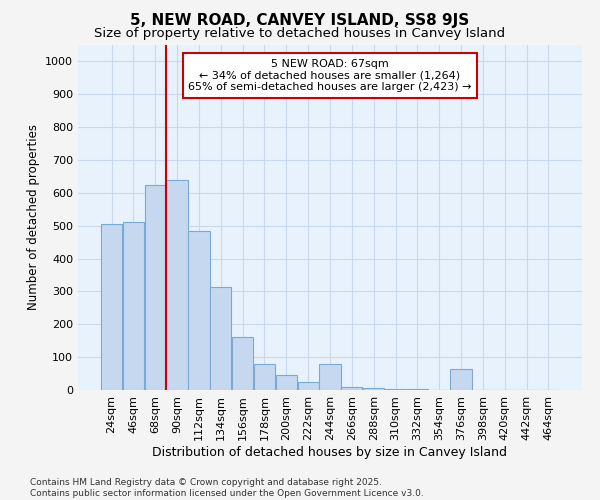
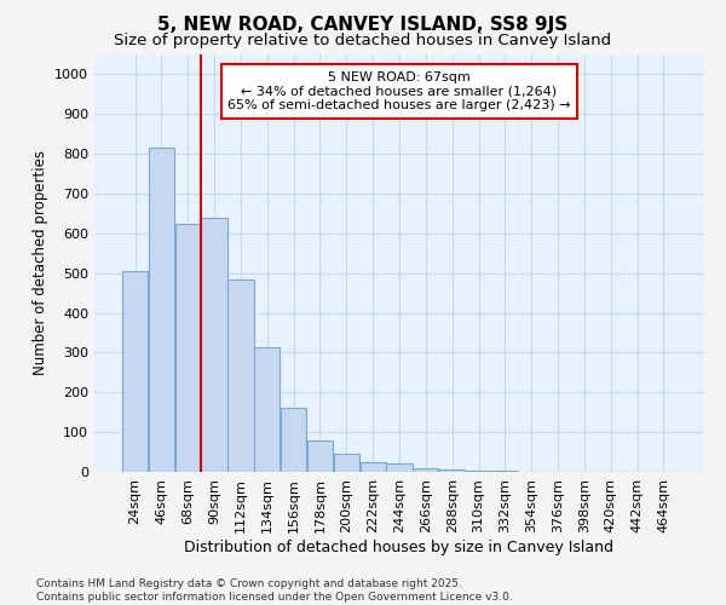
46sqm: 510 -> 815
244sqm: 80 -> 20
376sqm: 65 -> 1
